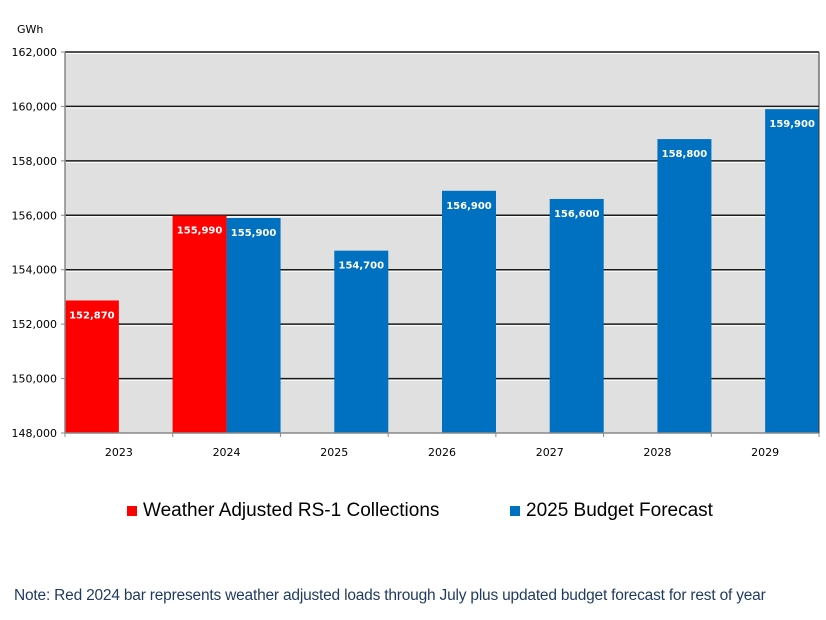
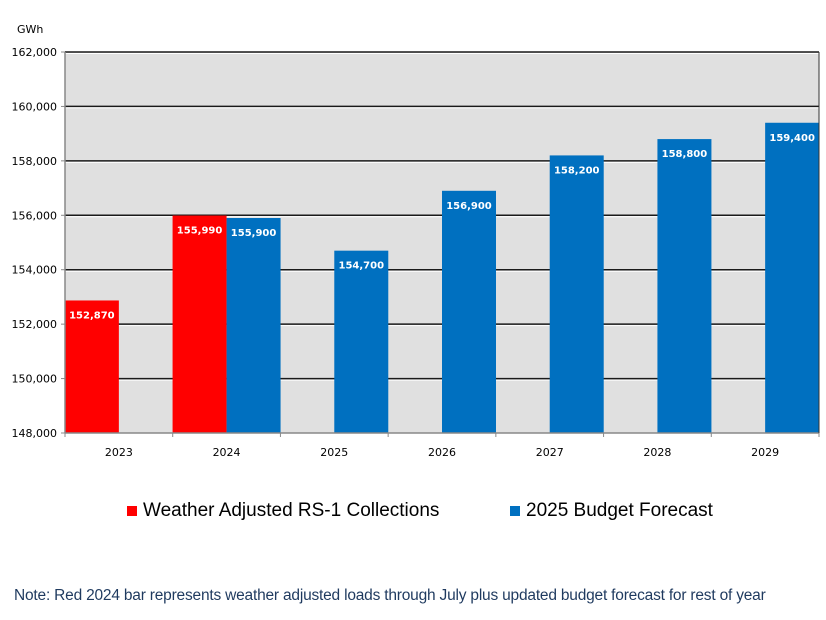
2025 Budget Forecast/2027: 156,600 -> 158,200
2025 Budget Forecast/2029: 159,900 -> 159,400
